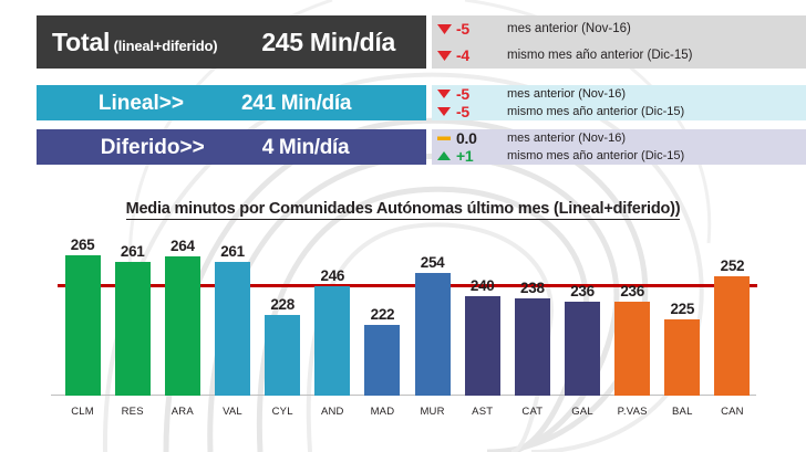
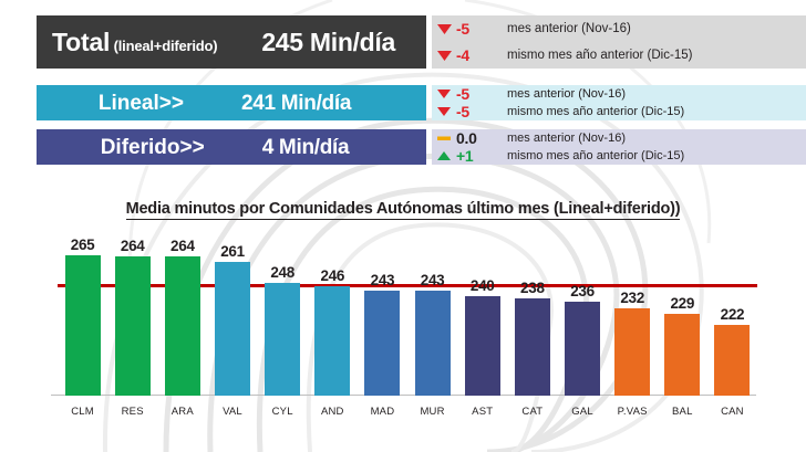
RES: 261 -> 264
CYL: 228 -> 248
MAD: 222 -> 243
MUR: 254 -> 243
P.VAS: 236 -> 232
BAL: 225 -> 229
CAN: 252 -> 222
